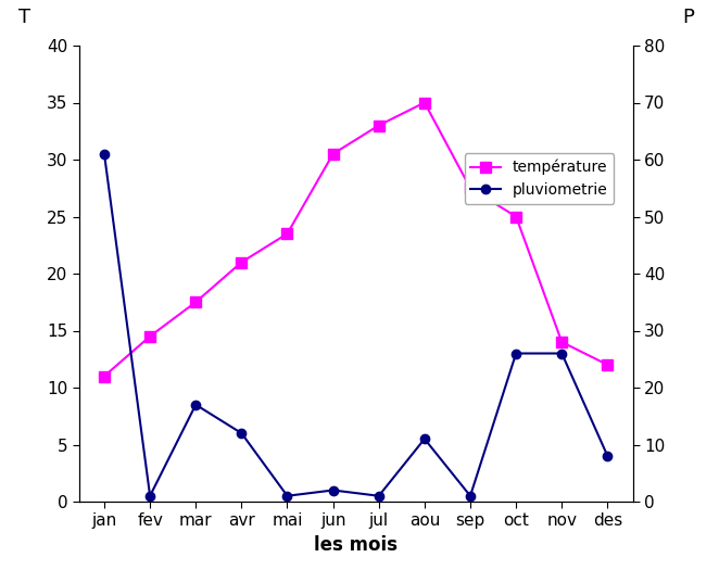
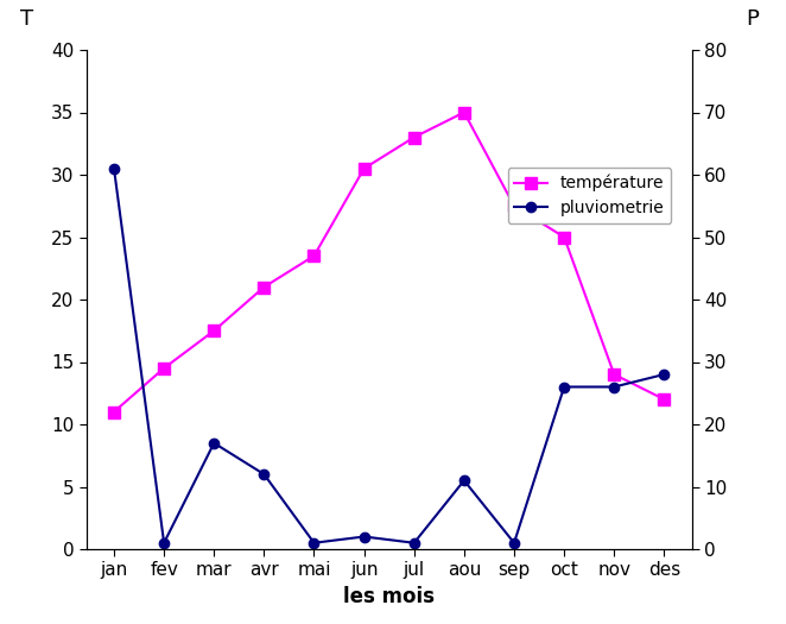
pluviometrie/des: 4.0 -> 14.0
